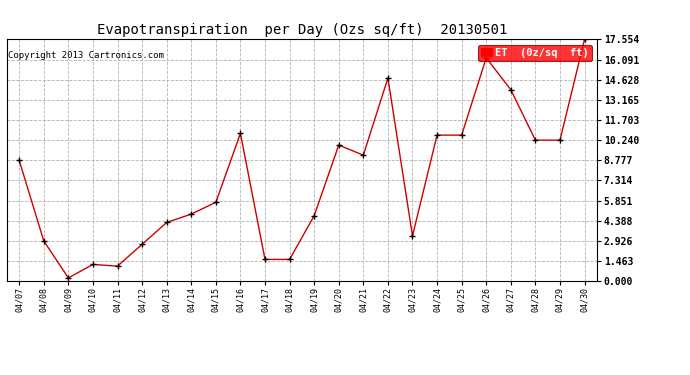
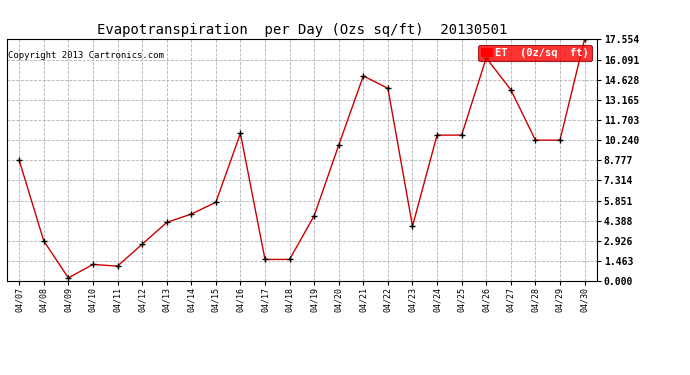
04/21: 9.2 -> 14.9
04/22: 14.8 -> 14.0
04/23: 3.3 -> 4.0
